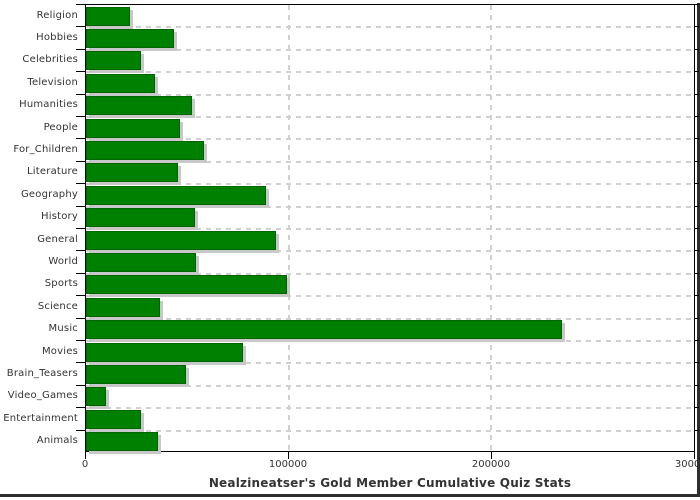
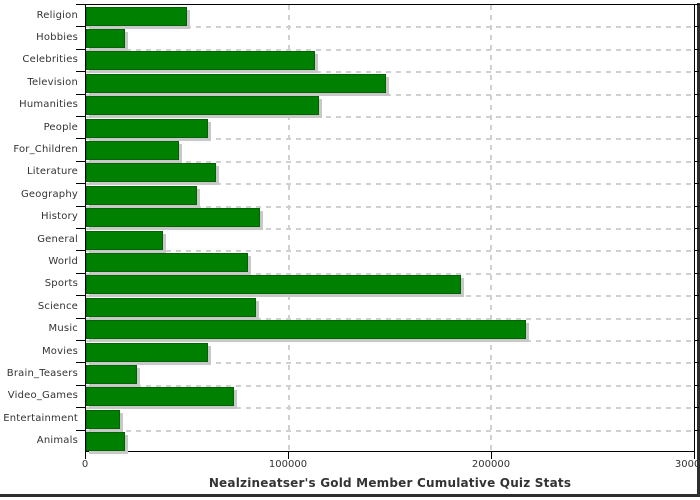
Religion: 22000 -> 50000
Hobbies: 43000 -> 19000
Celebrities: 27000 -> 113000
Television: 34000 -> 148000
Humanities: 52000 -> 115000
People: 46000 -> 60000
For_Children: 58000 -> 46000
Literature: 45000 -> 64000
Geography: 89000 -> 55000
History: 54000 -> 86000
General: 94000 -> 38000
World: 54000 -> 80000
Sports: 99000 -> 185000
Science: 36000 -> 84000
Music: 235000 -> 217000
Movies: 77000 -> 60000
Brain_Teasers: 49000 -> 25000
Video_Games: 10000 -> 73000
Entertainment: 27000 -> 17000
Animals: 35000 -> 19000
